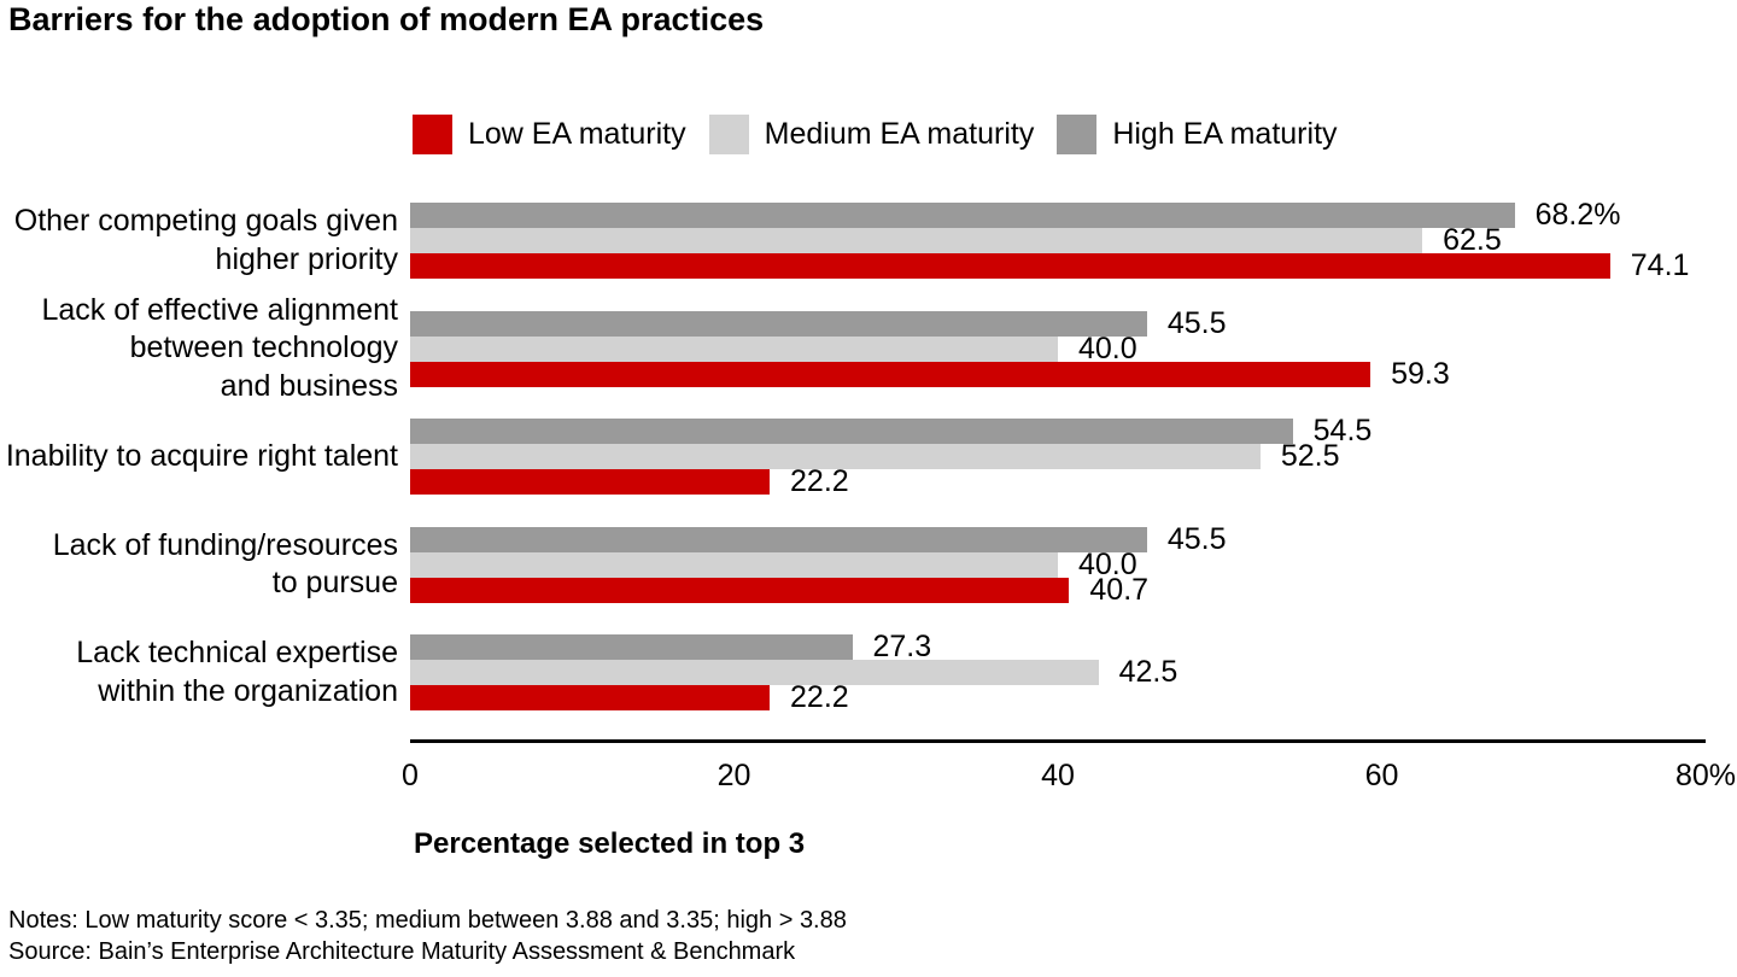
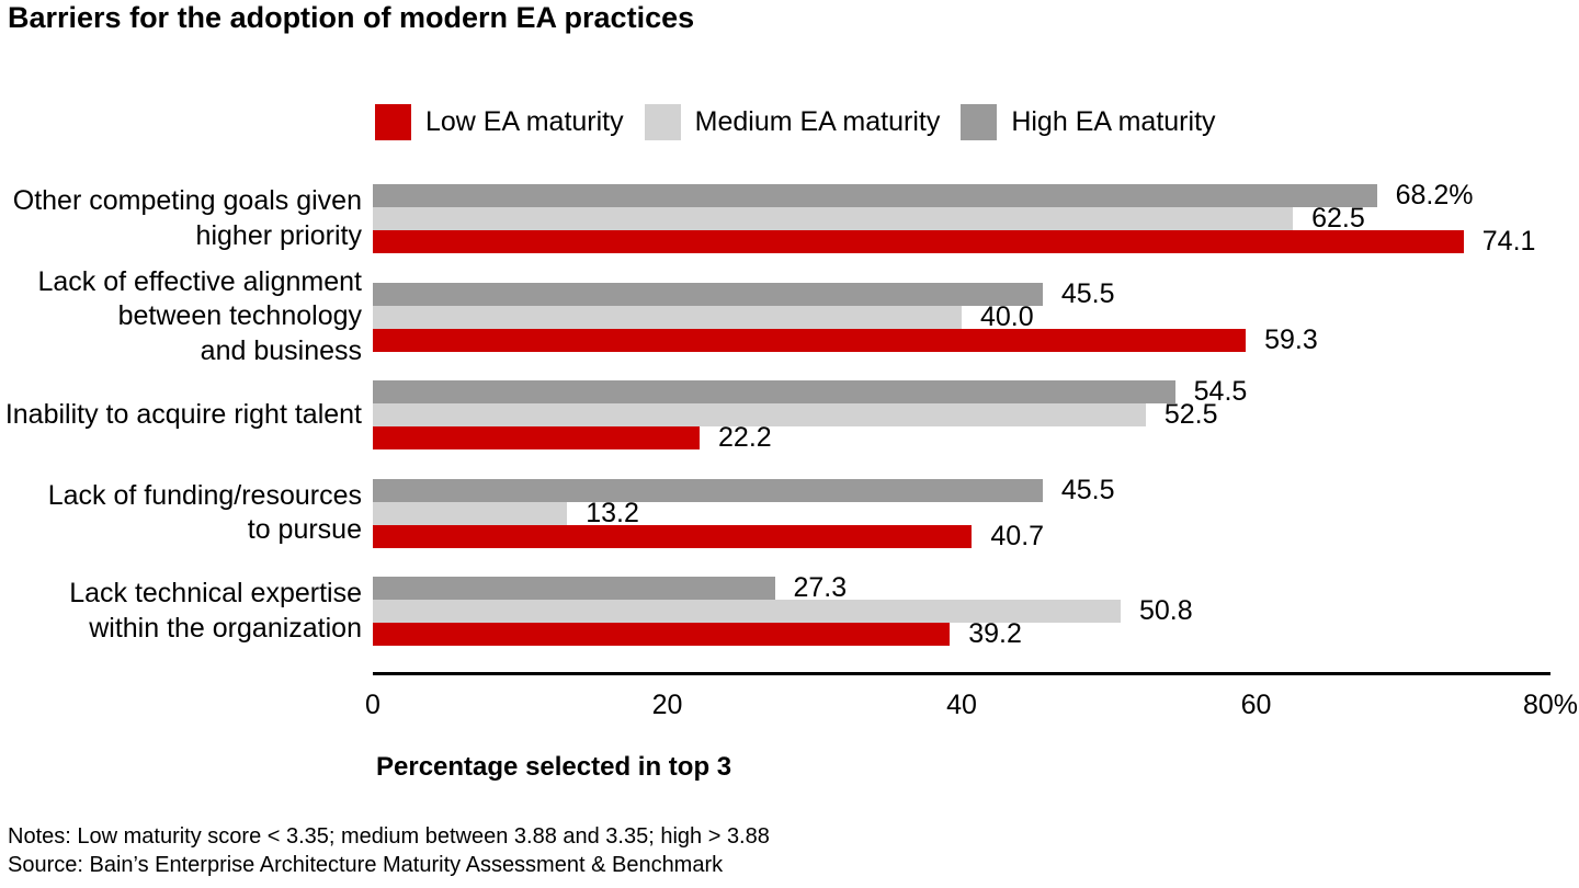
Medium EA maturity/Lack of funding/resources to pursue: 40.0 -> 13.2
Medium EA maturity/Lack technical expertise within the organization: 42.5 -> 50.8
Low EA maturity/Lack technical expertise within the organization: 22.2 -> 39.2
